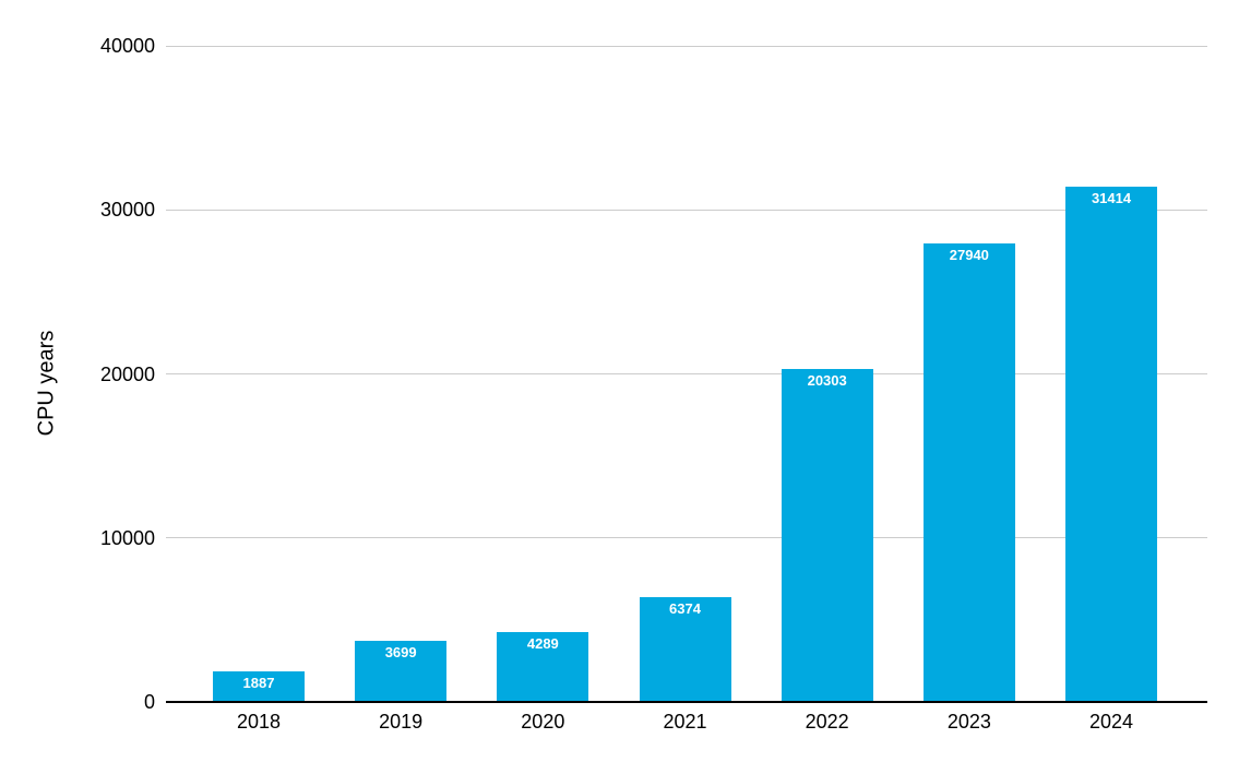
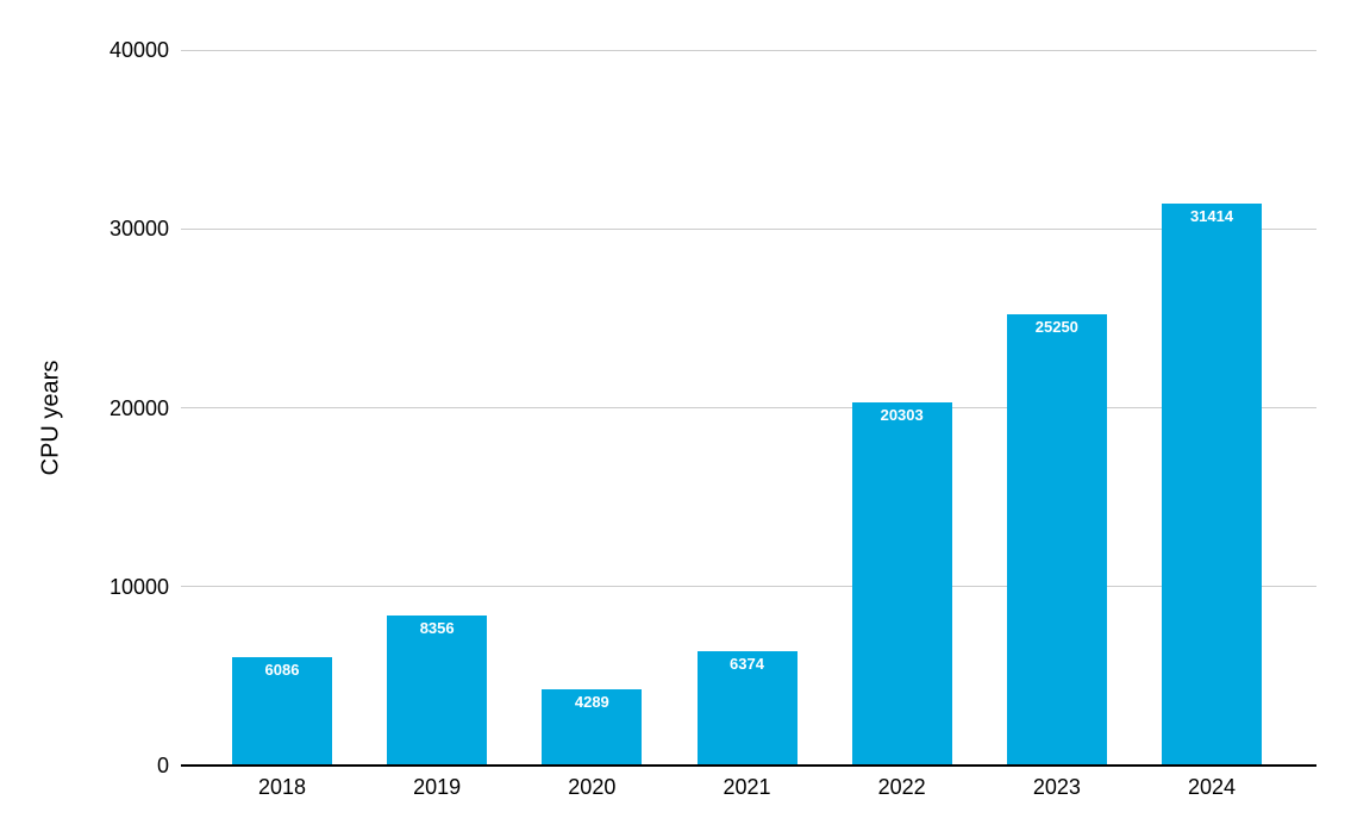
2018: 1887 -> 6086
2019: 3699 -> 8356
2023: 27940 -> 25250
